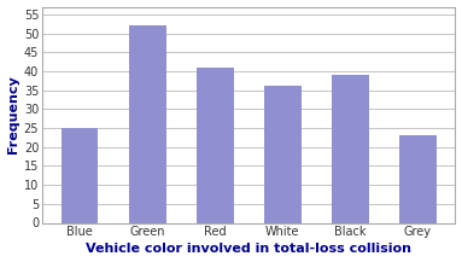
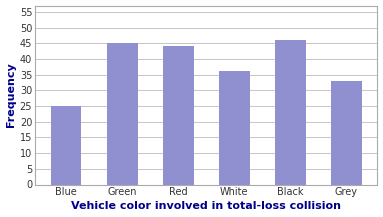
Green: 52 -> 45
Red: 41 -> 44
Black: 39 -> 46
Grey: 23 -> 33
